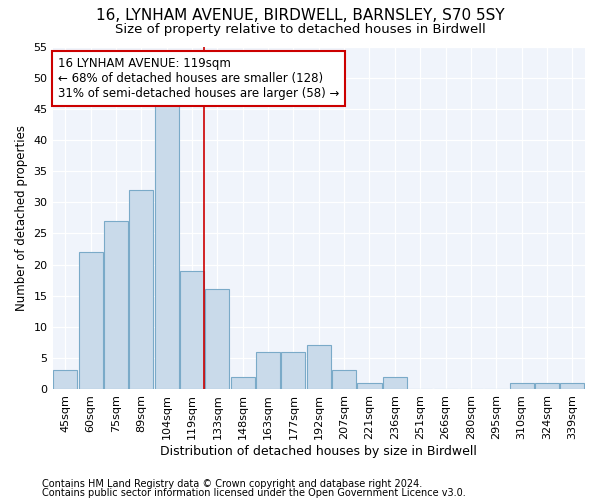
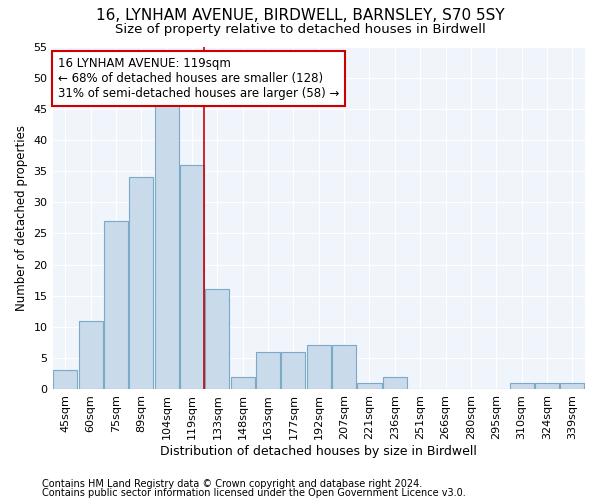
60sqm: 22 -> 11
89sqm: 32 -> 34
119sqm: 19 -> 36
207sqm: 3 -> 7
